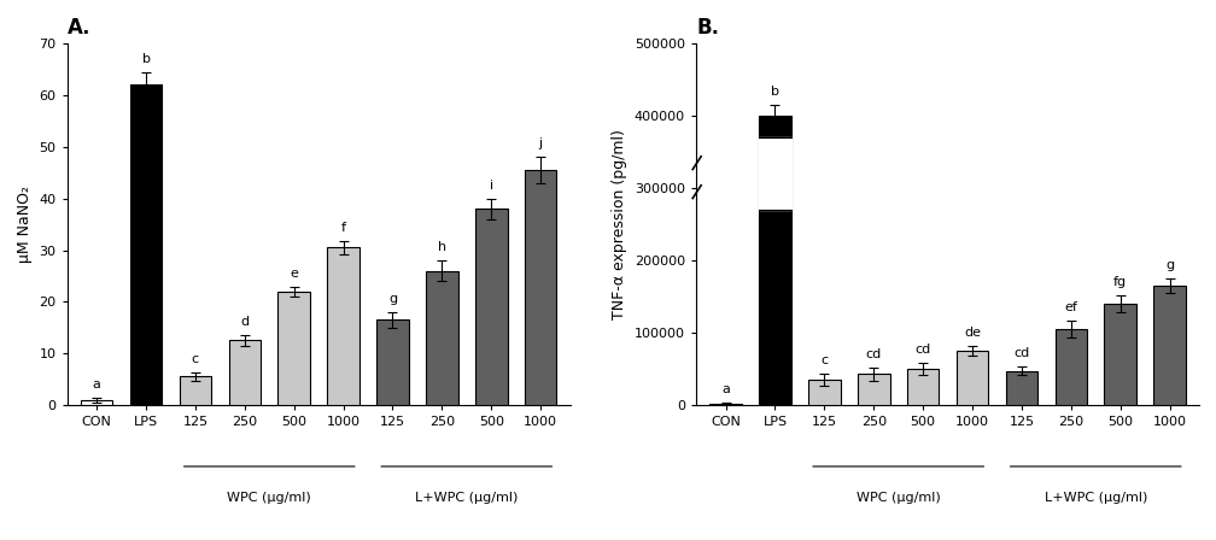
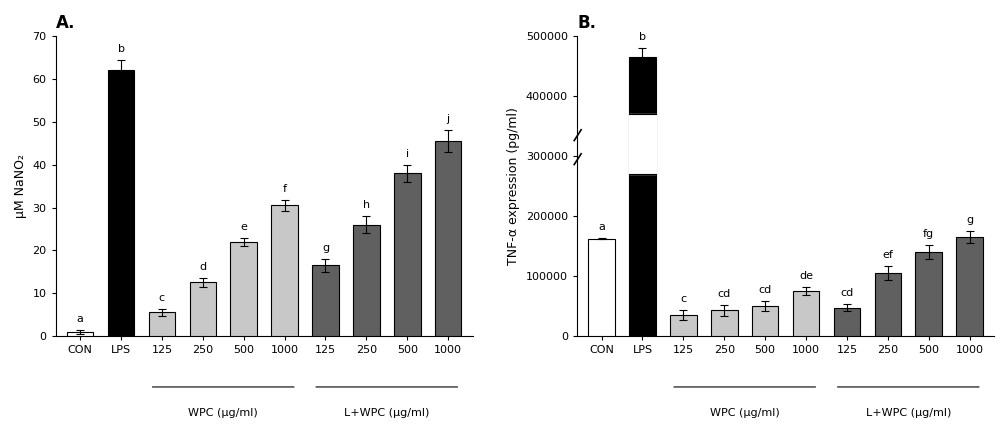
B./CON: 2000 -> 162000
B./LPS: 400000 -> 466000
